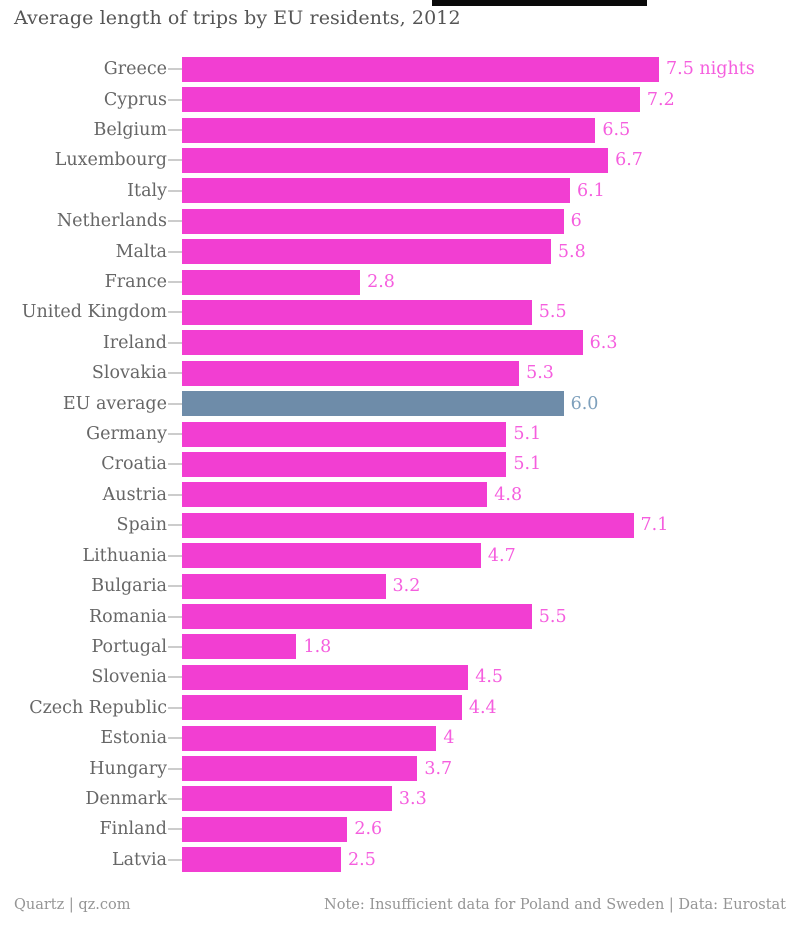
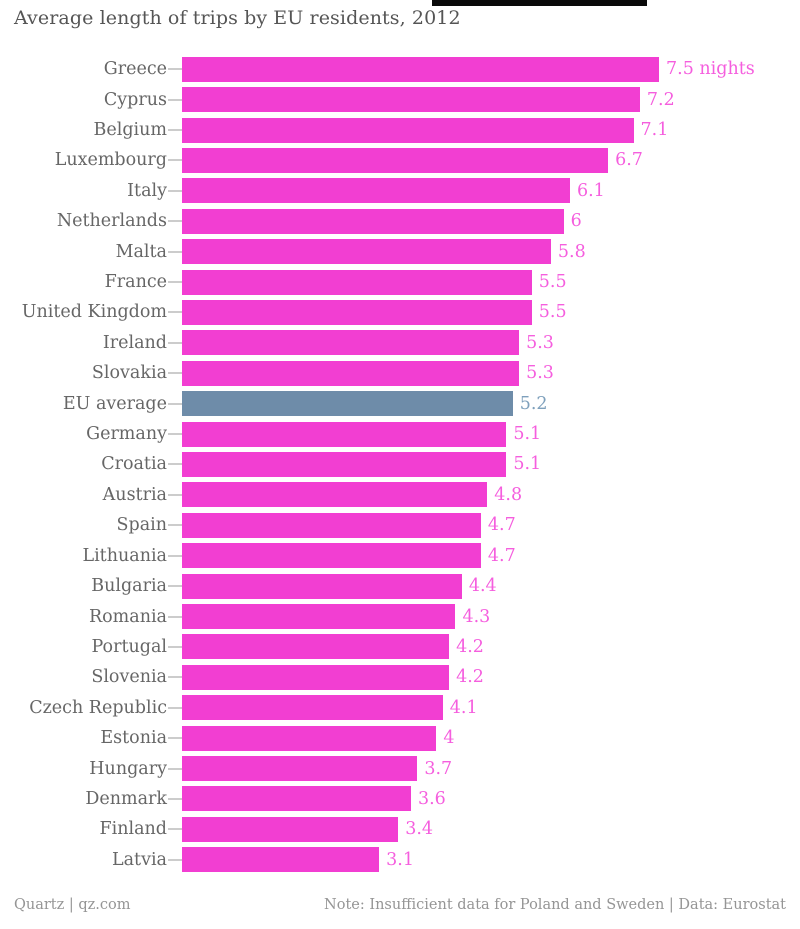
Belgium: 6.5 -> 7.1
France: 2.8 -> 5.5
Ireland: 6.3 -> 5.3
EU average: 6.0 -> 5.2
Spain: 7.1 -> 4.7
Bulgaria: 3.2 -> 4.4
Romania: 5.5 -> 4.3
Portugal: 1.8 -> 4.2
Slovenia: 4.5 -> 4.2
Czech Republic: 4.4 -> 4.1
Denmark: 3.3 -> 3.6
Finland: 2.6 -> 3.4
Latvia: 2.5 -> 3.1
